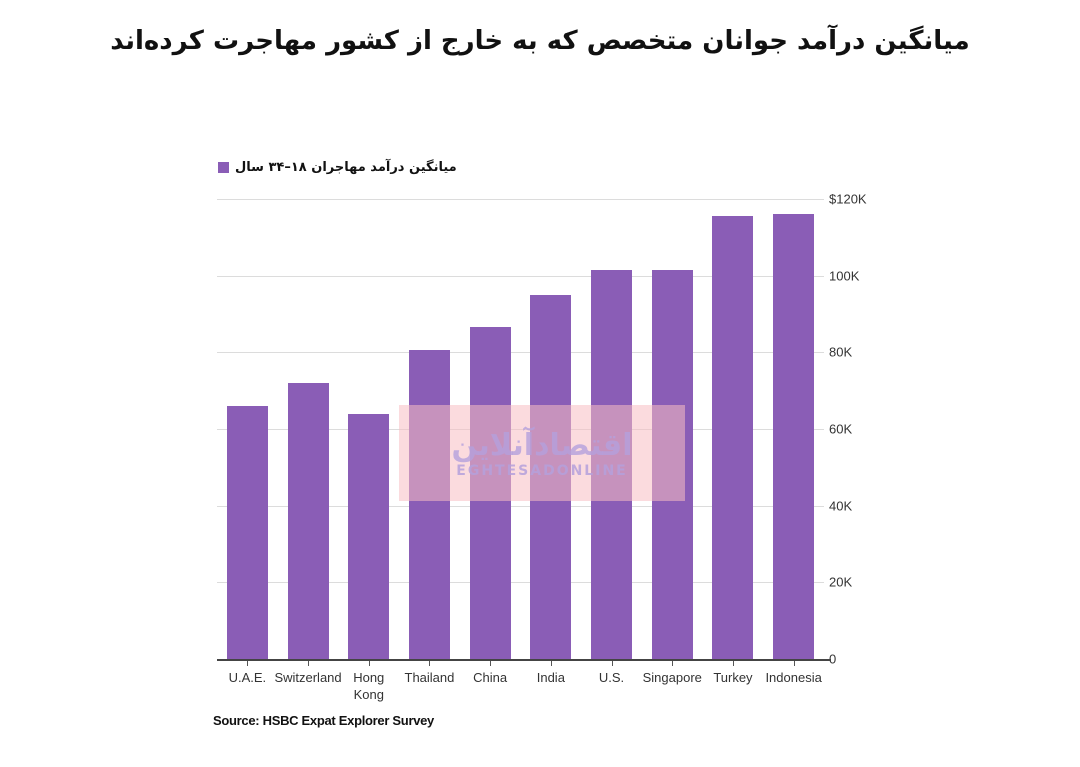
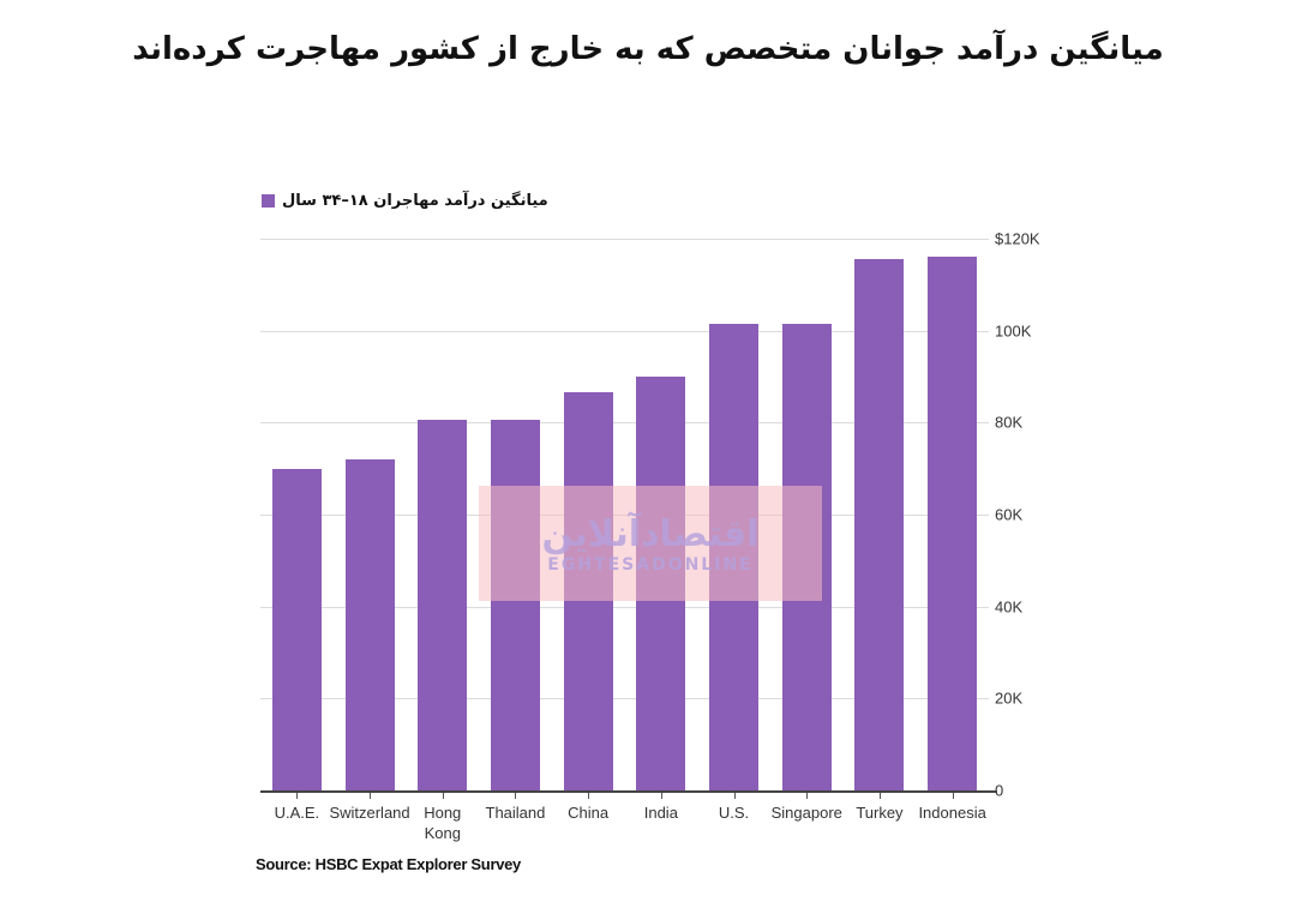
U.A.E.: $66K -> $70K
Hong Kong: $64K -> $80K
India: $95K -> $90K
